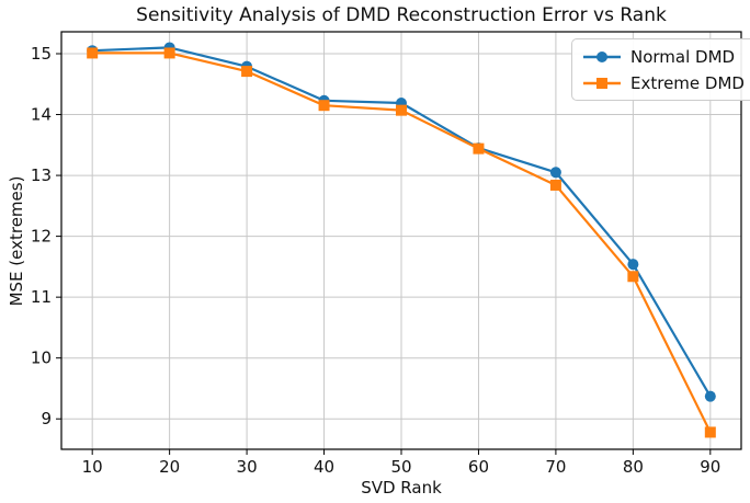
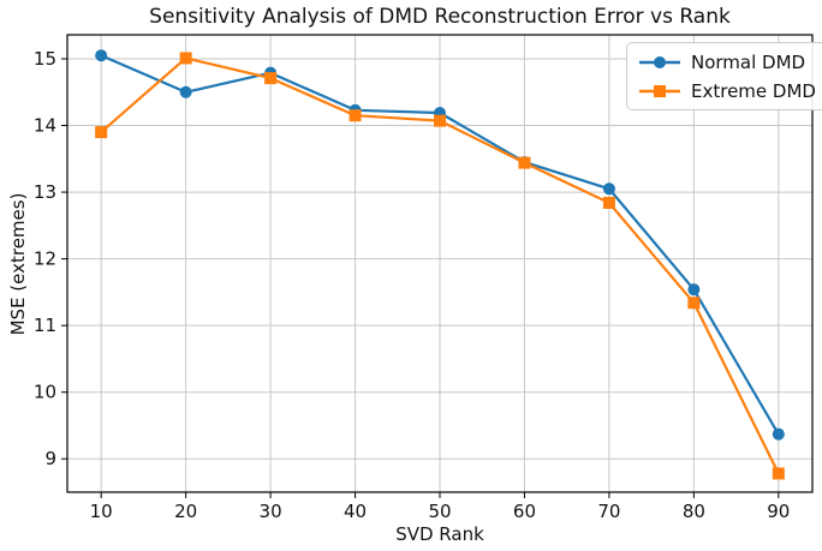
Extreme DMD/10: 15.0 -> 13.9
Normal DMD/20: 15.1 -> 14.5
